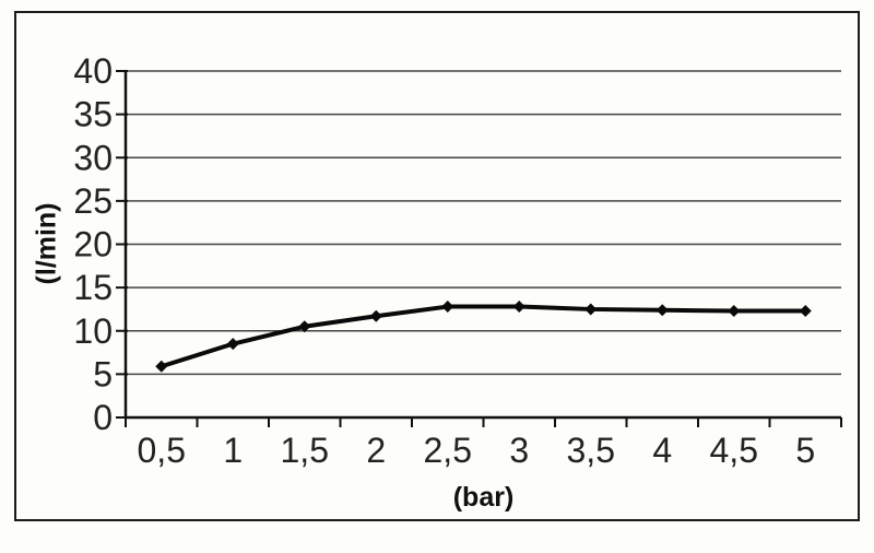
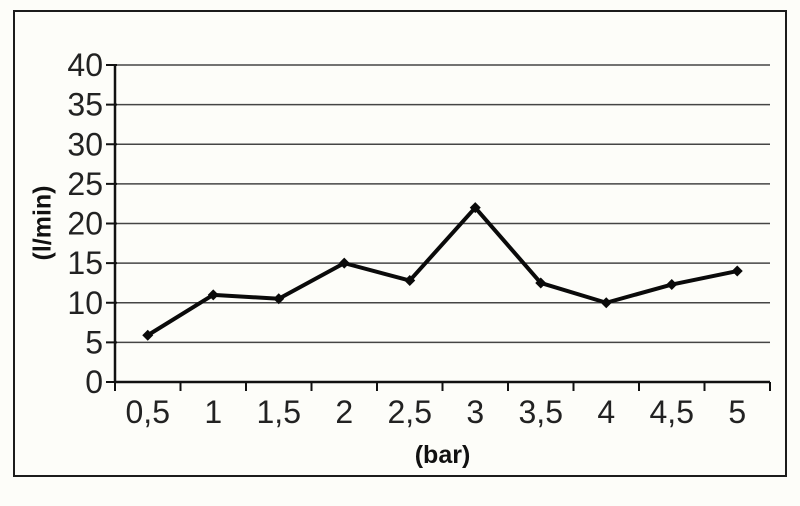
1: 8 -> 11
2: 12 -> 15
3: 13 -> 22
4: 12 -> 10
5: 12 -> 14
